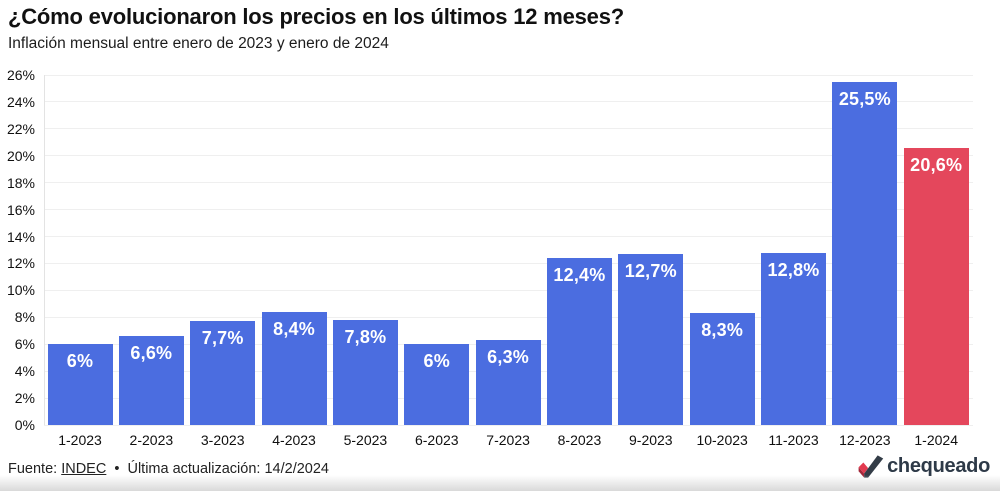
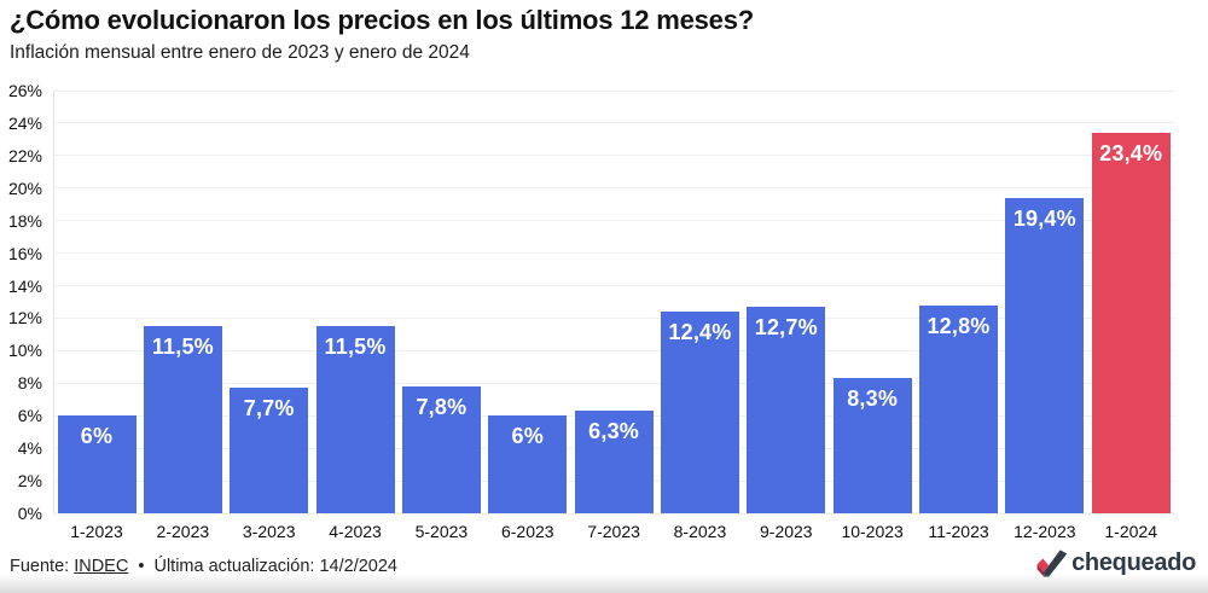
2-2023: 6,6% -> 11,5%
4-2023: 8,4% -> 11,5%
12-2023: 25,5% -> 19,4%
1-2024: 20,6% -> 23,4%
